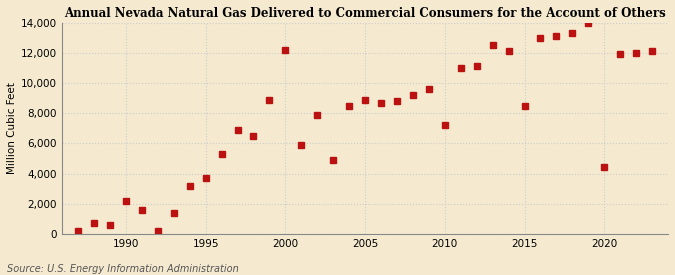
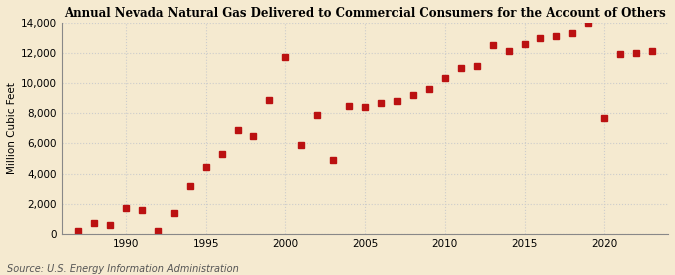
1990: 2,200 -> 1,700
1995: 3,700 -> 4,400
2000: 12,200 -> 11,700
2005: 8,900 -> 8,400
2010: 7,200 -> 10,300
2015: 8,500 -> 12,600
2020: 4,400 -> 7,700
